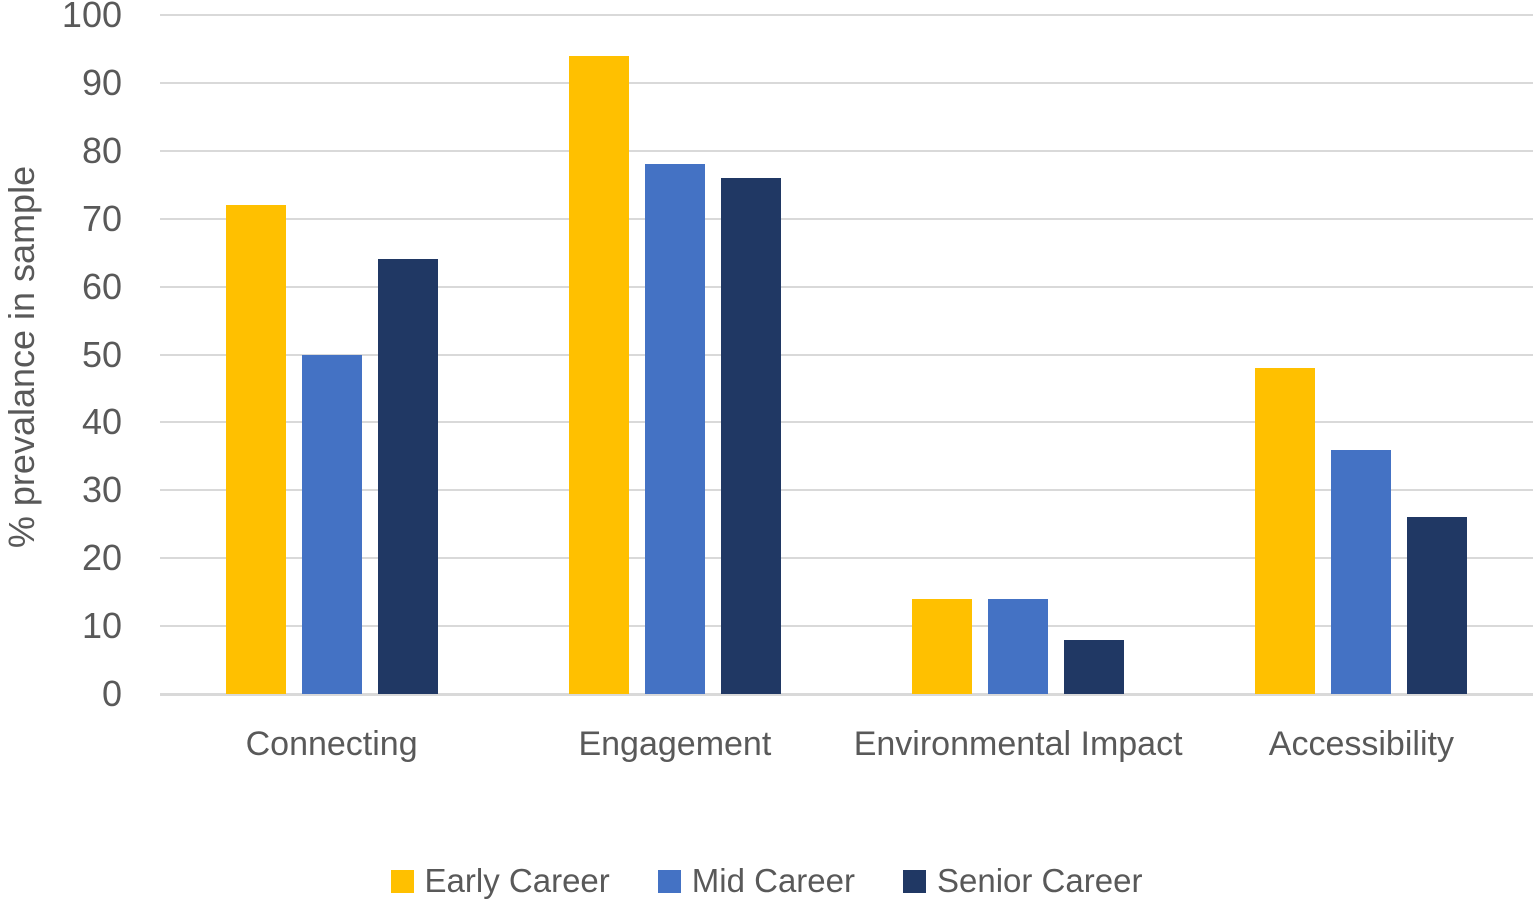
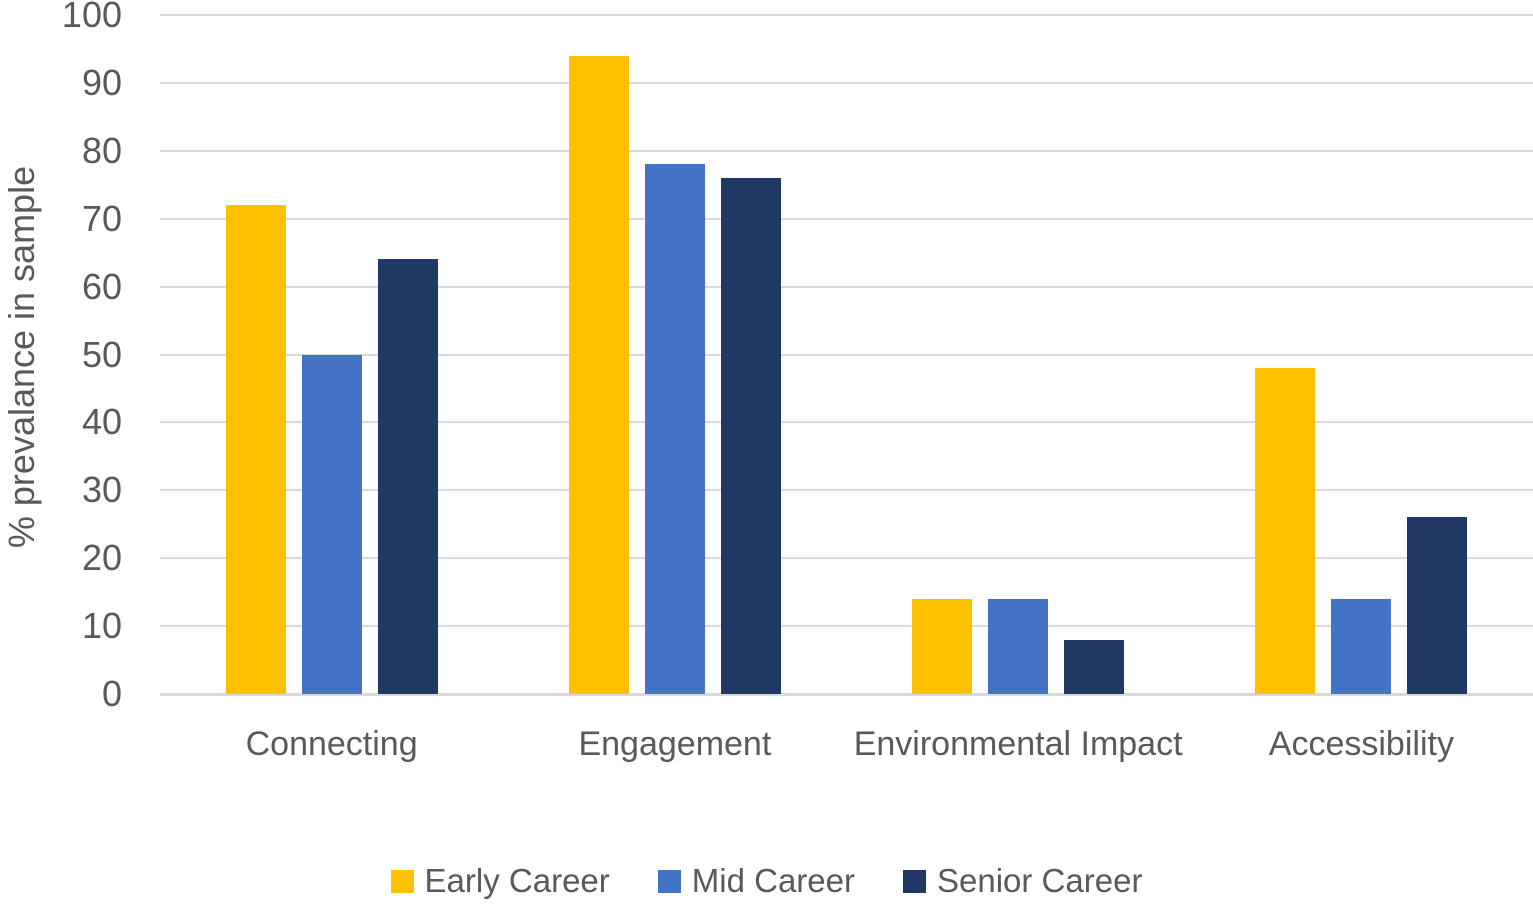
Mid Career/Accessibility: 36 -> 14
